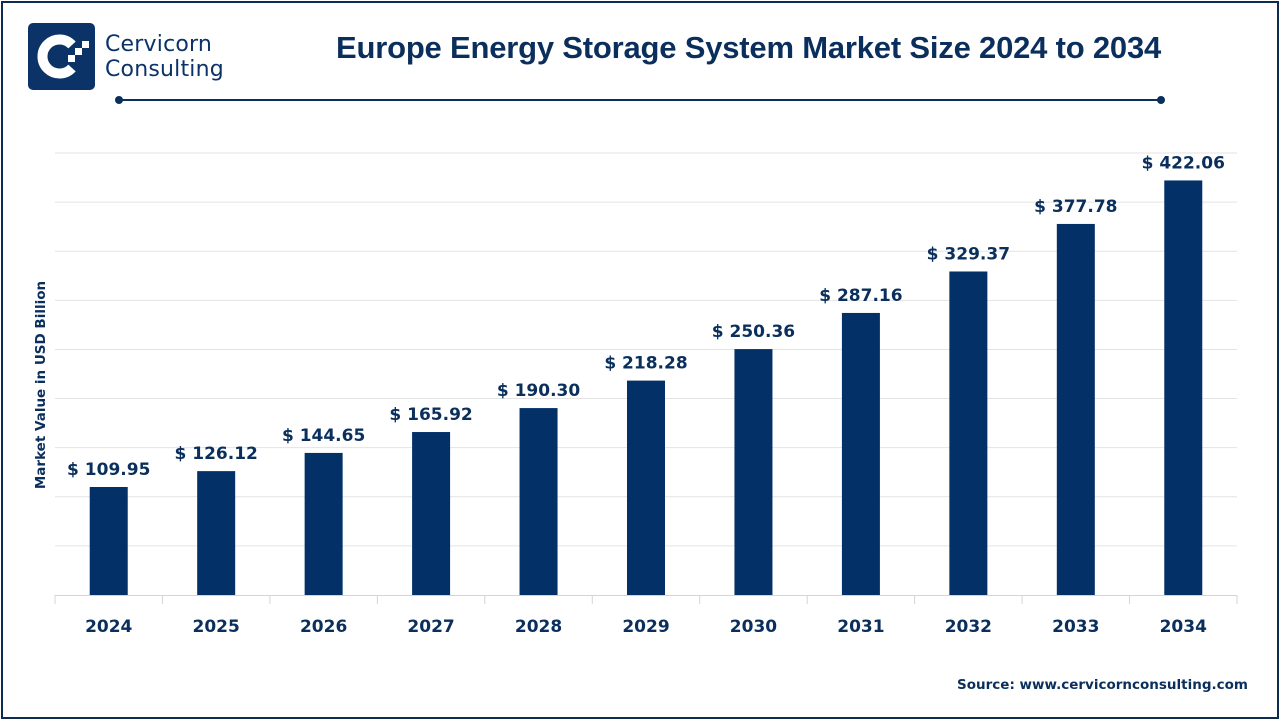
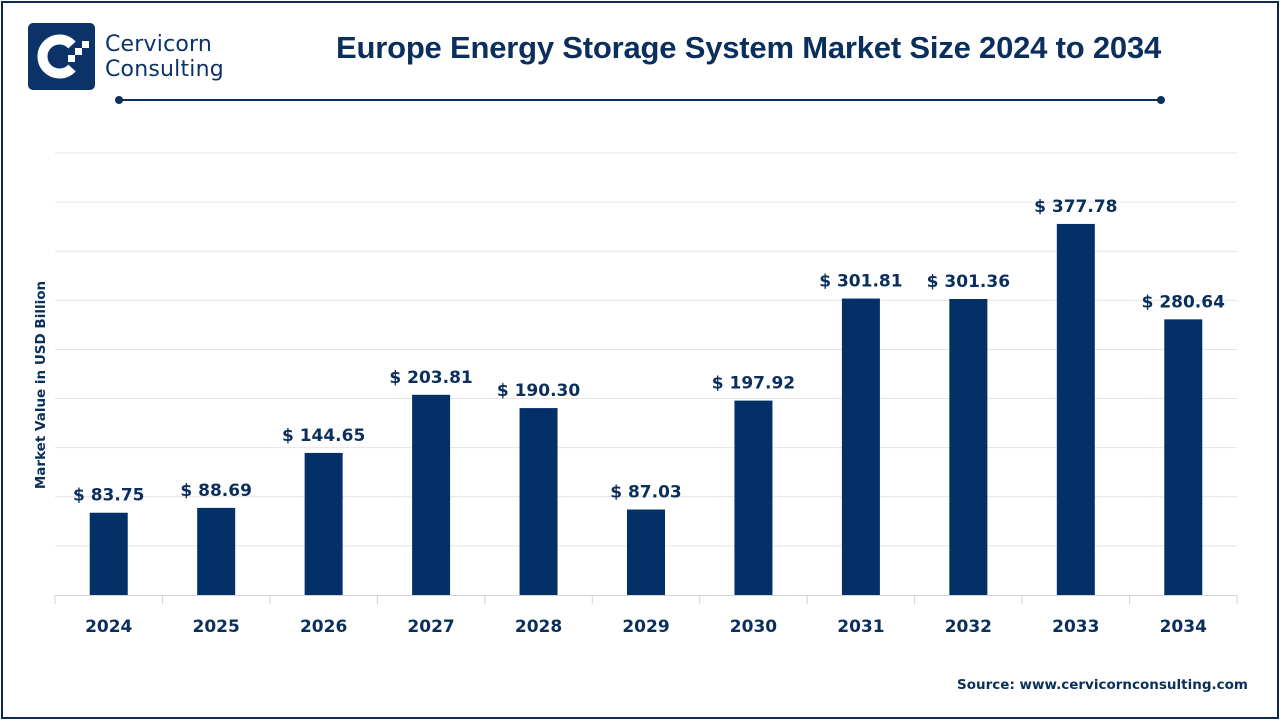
2024: 109.95 -> 83.75
2025: 126.12 -> 88.69
2027: 165.92 -> 203.81
2029: 218.28 -> 87.03
2030: 250.36 -> 197.92
2031: 287.16 -> 301.81
2032: 329.37 -> 301.36
2034: 422.06 -> 280.64
